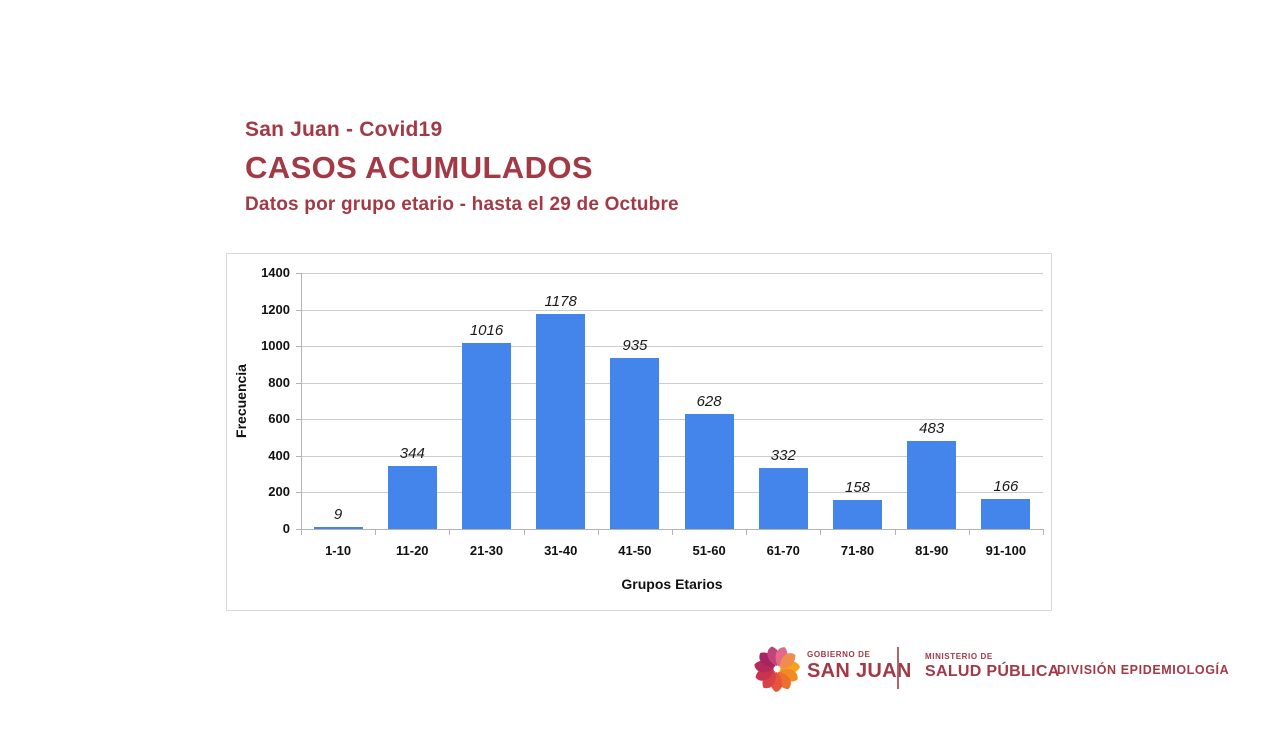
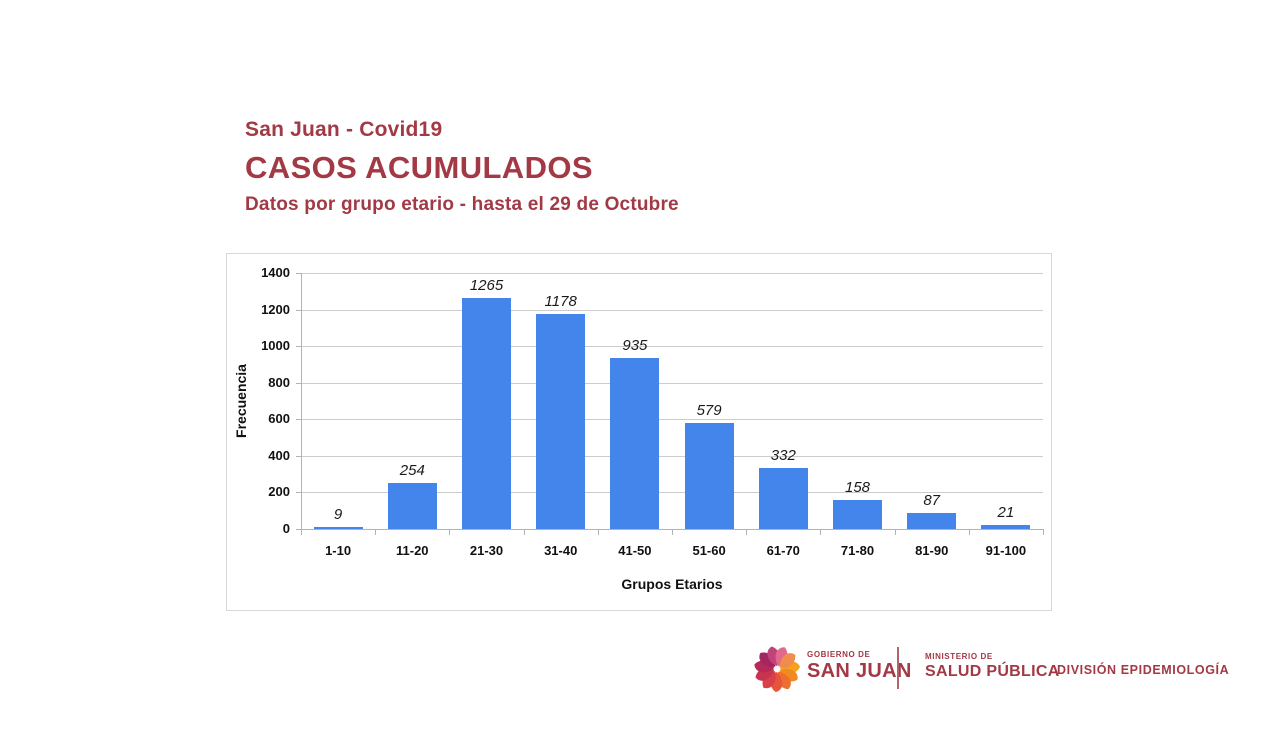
11-20: 344 -> 254
21-30: 1016 -> 1265
51-60: 628 -> 579
81-90: 483 -> 87
91-100: 166 -> 21
